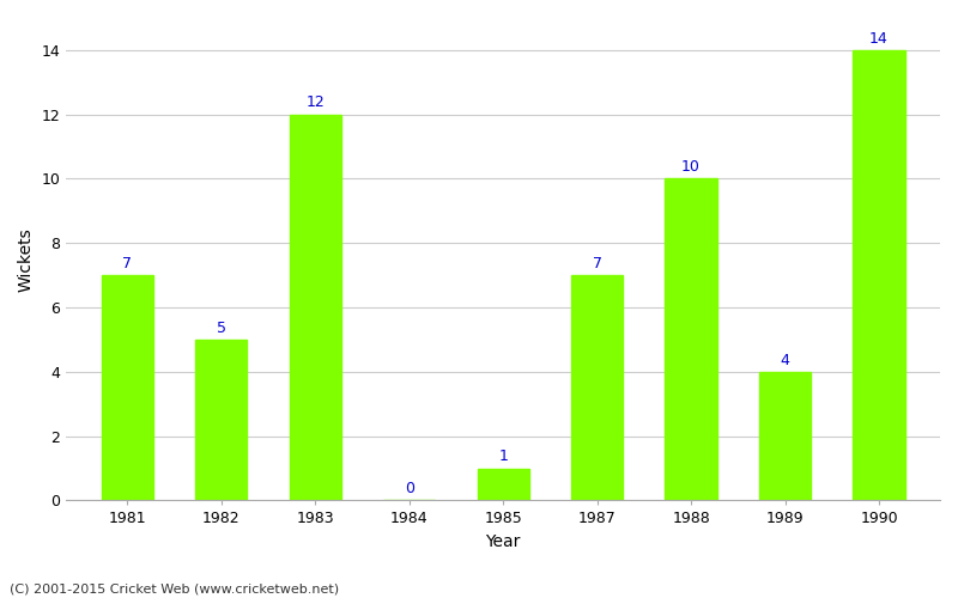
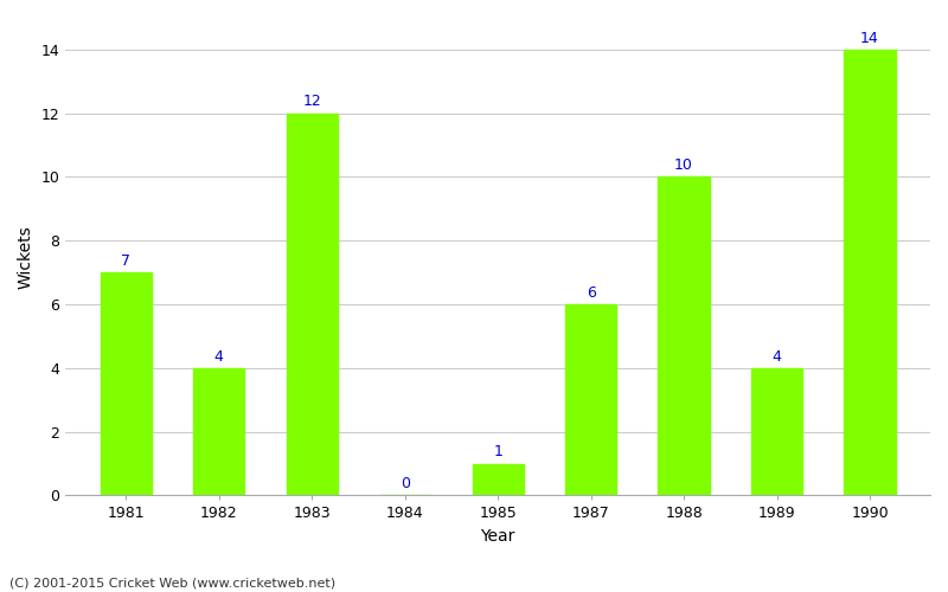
1982: 5 -> 4
1987: 7 -> 6
